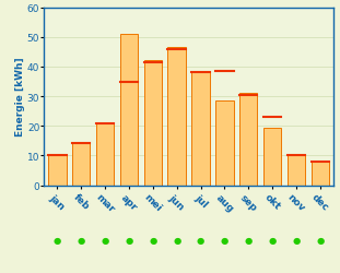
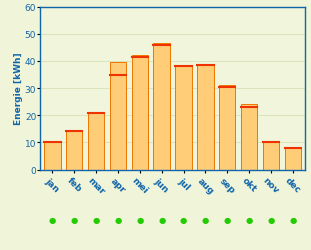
apr: 51.0 -> 39.5
aug: 28.5 -> 39.0
okt: 19.5 -> 24.0
